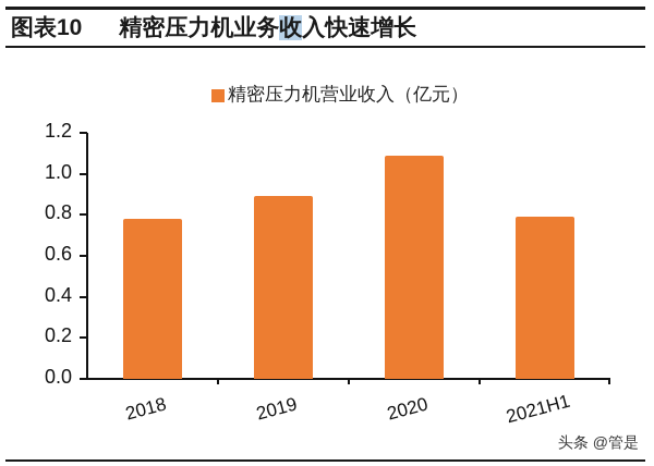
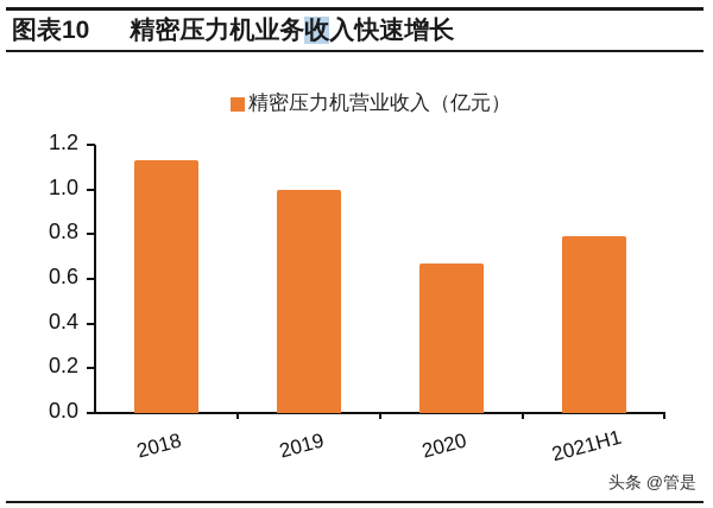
2018: 0.78 -> 1.13
2019: 0.89 -> 1.00
2020: 1.09 -> 0.67
